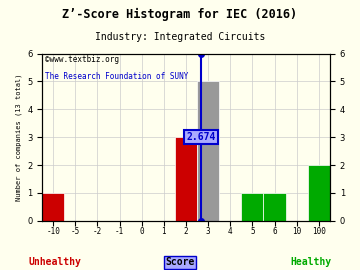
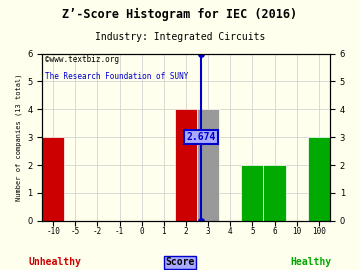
-10: 1 -> 3
2: 3 -> 4
3: 5 -> 4
5: 1 -> 2
6: 1 -> 2
100: 2 -> 3
